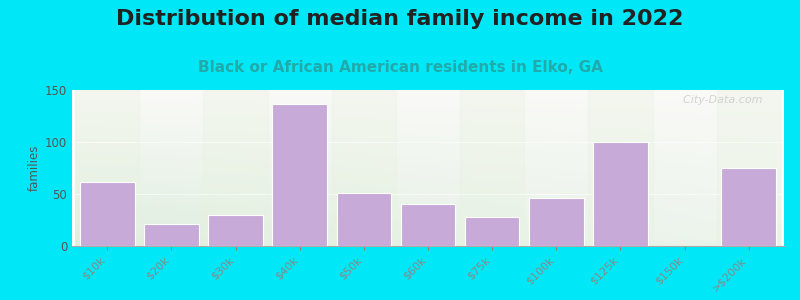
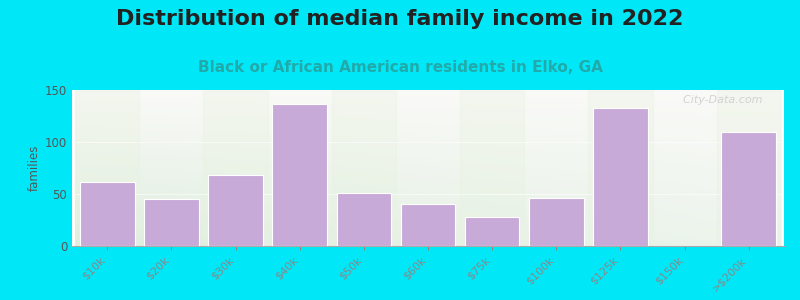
$20k: 21 -> 45
$30k: 30 -> 68
$125k: 100 -> 133
>$200k: 75 -> 110
